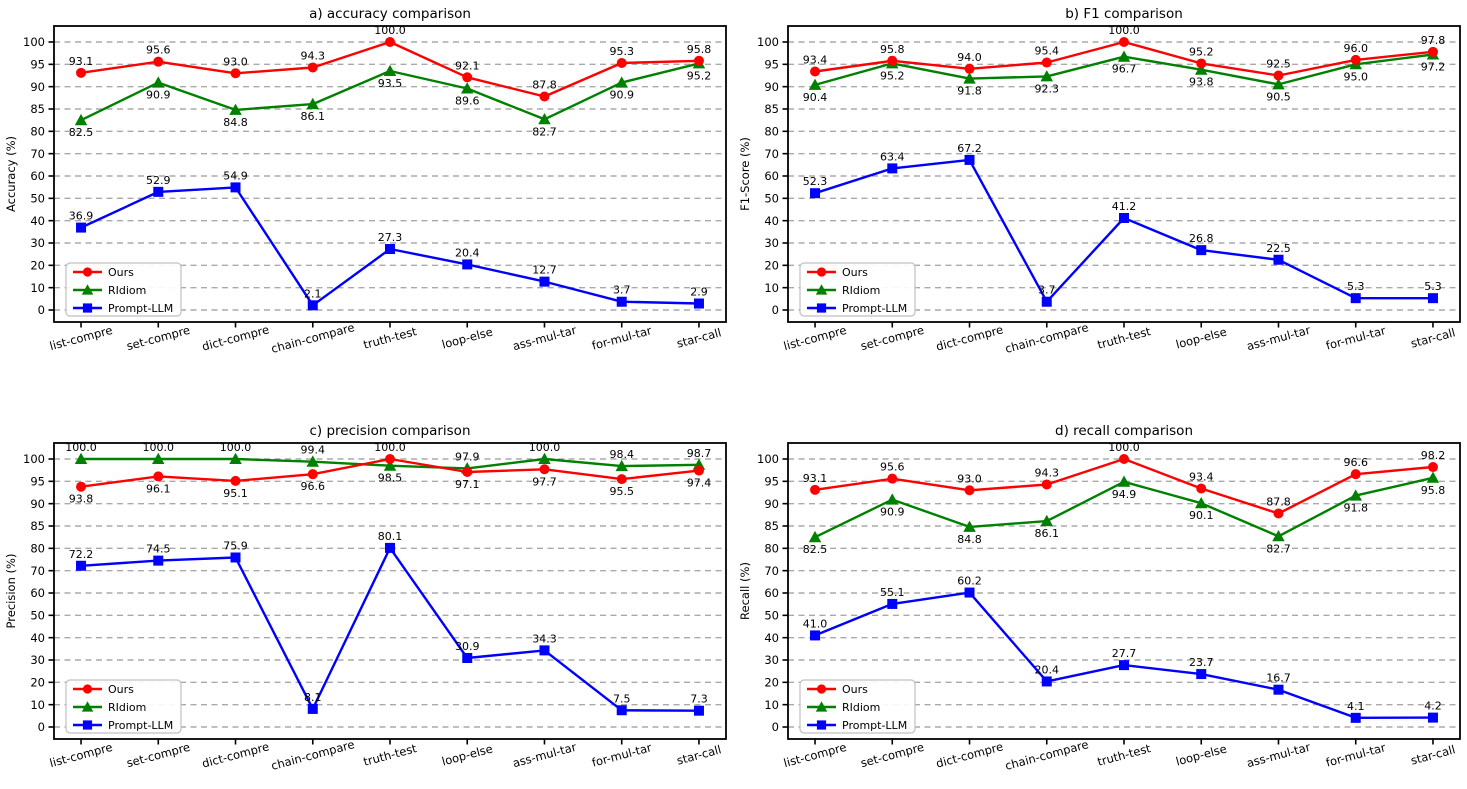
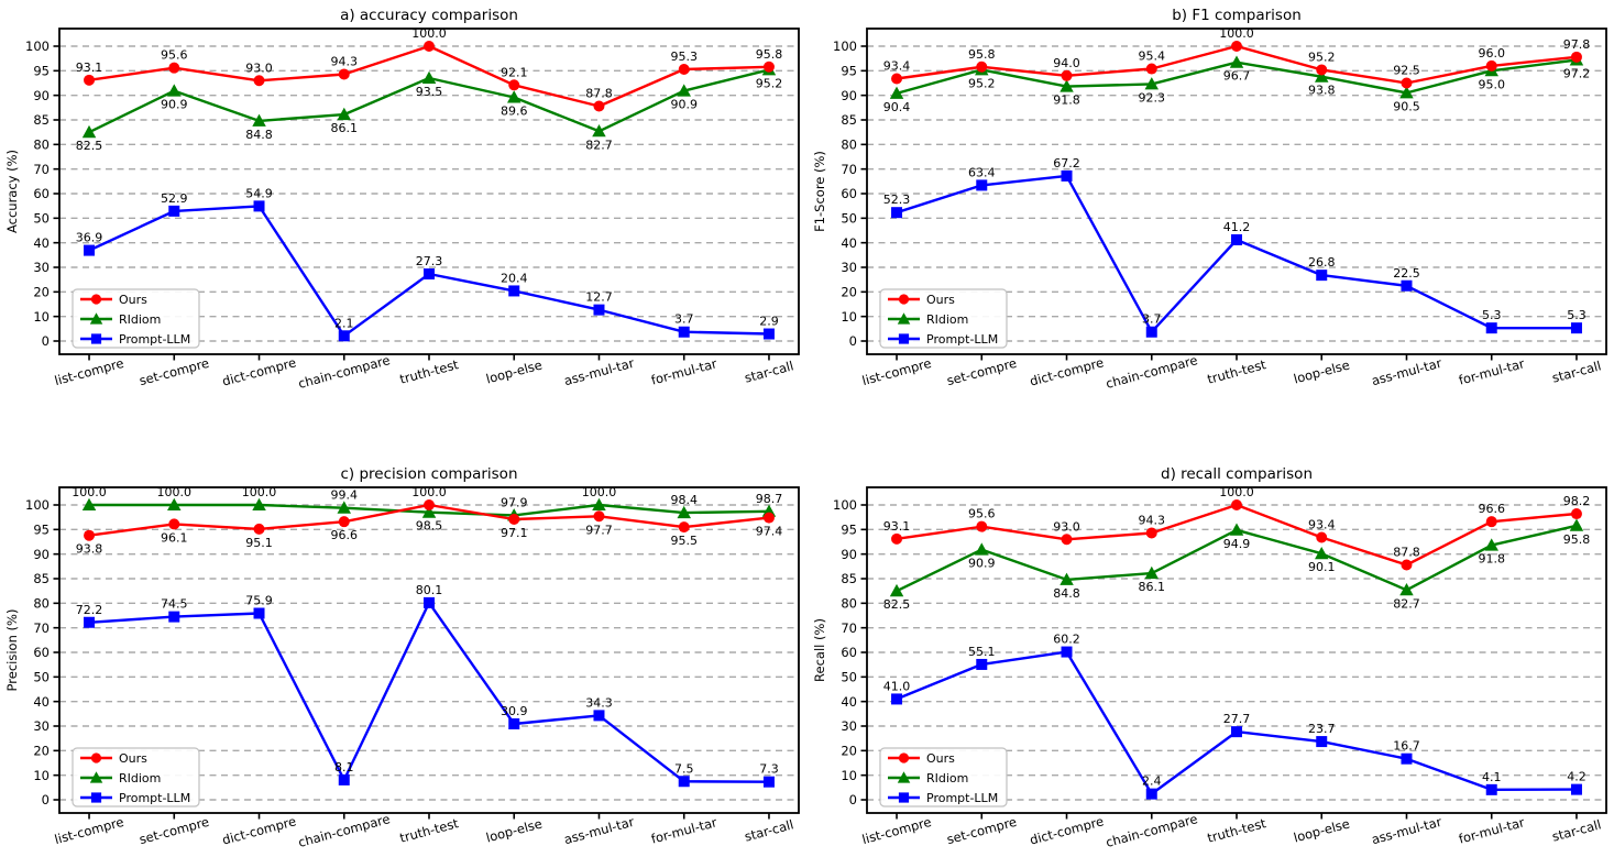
d) recall comparison/Prompt-LLM/chain-compare: 20.4 -> 2.4
